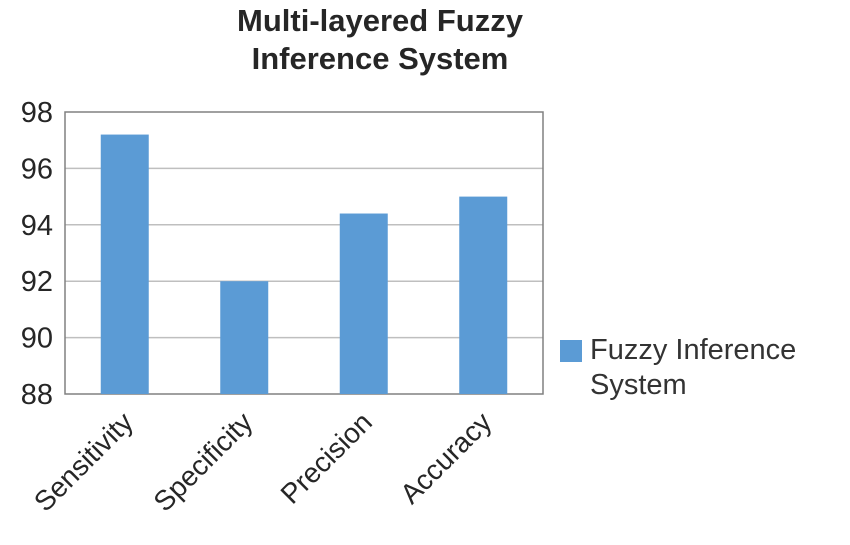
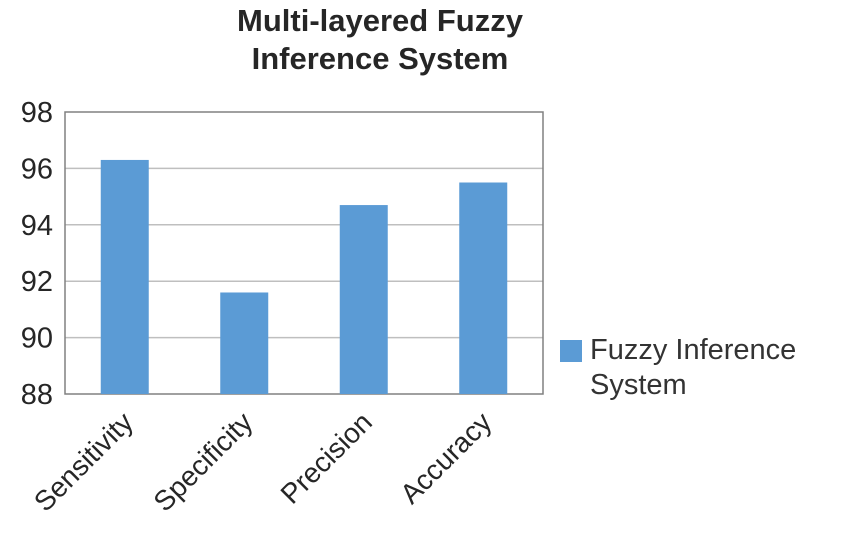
Sensitivity: 97.2 -> 96.3
Specificity: 92.0 -> 91.6
Precision: 94.4 -> 94.7
Accuracy: 95.0 -> 95.5
